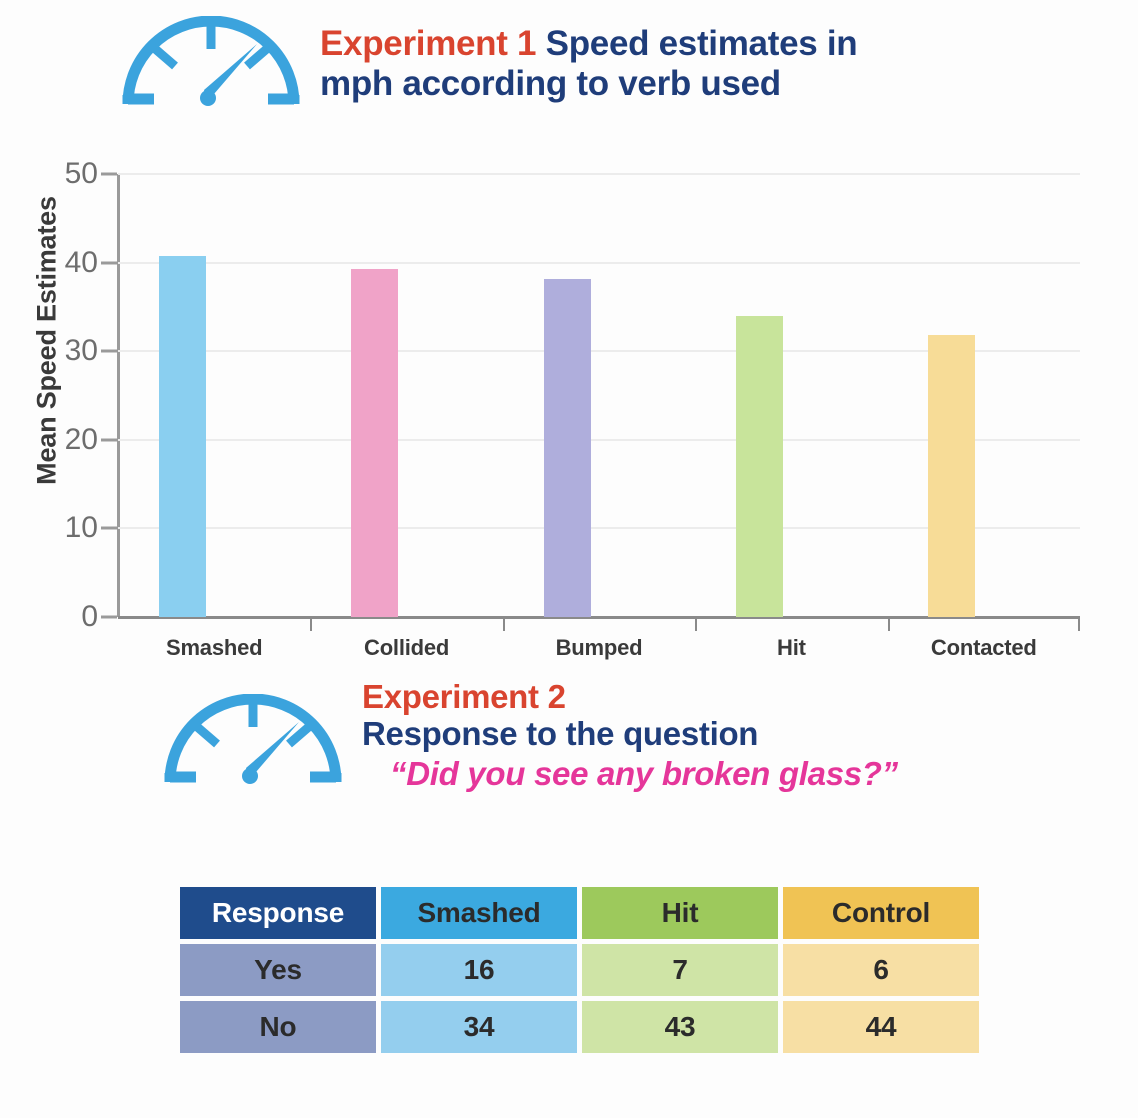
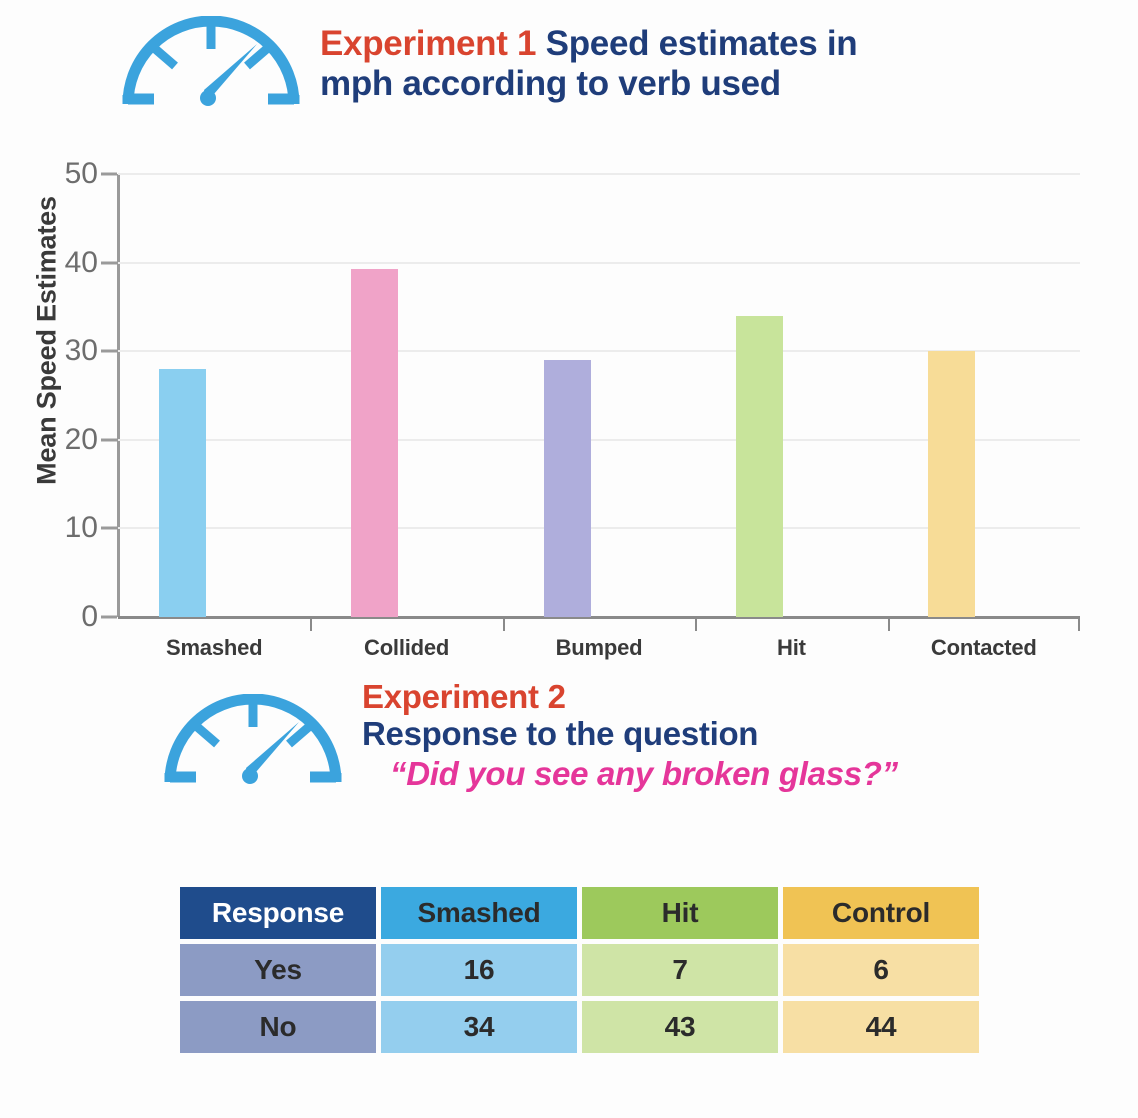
Smashed: 41 -> 28
Bumped: 38 -> 29
Contacted: 32 -> 30
